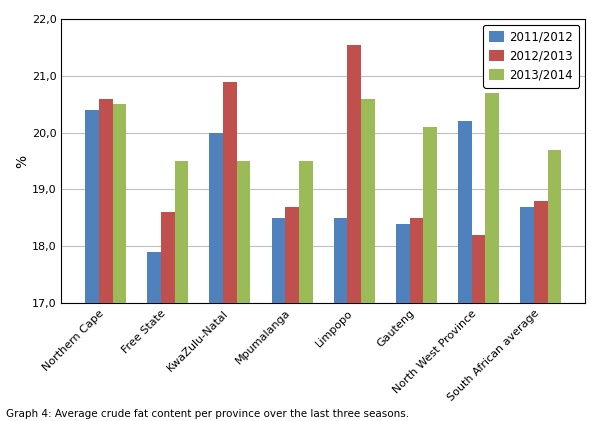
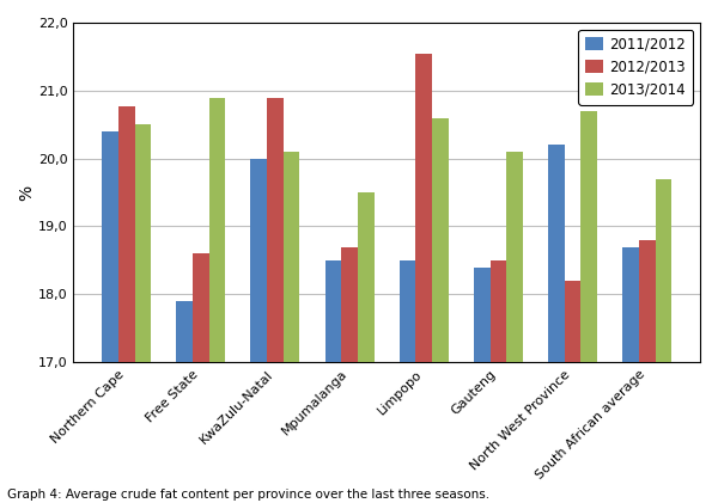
2012/2013/Northern Cape: 20,60 -> 20,76
2013/2014/Free State: 19,5 -> 20,9
2013/2014/KwaZulu-Natal: 19,5 -> 20,1
